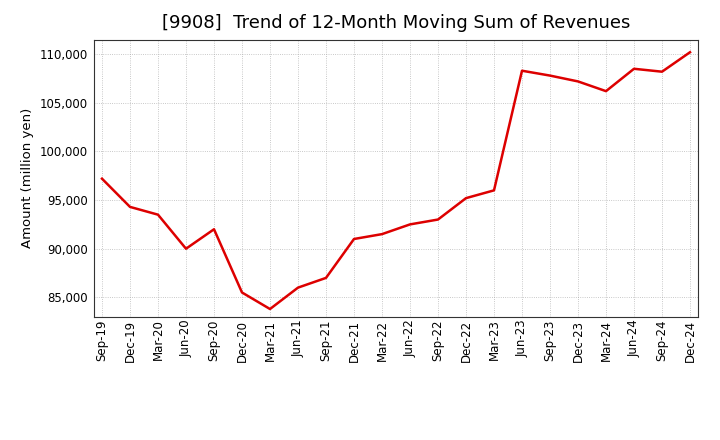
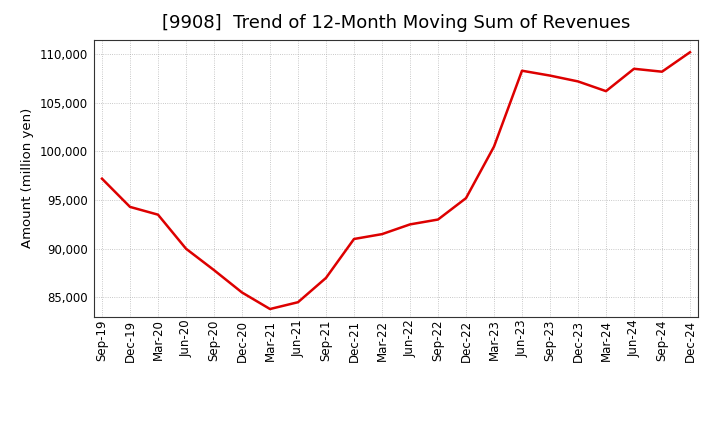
Sep-20: 92,000 -> 87,800
Jun-21: 86,000 -> 84,500
Mar-23: 96,000 -> 100,500
